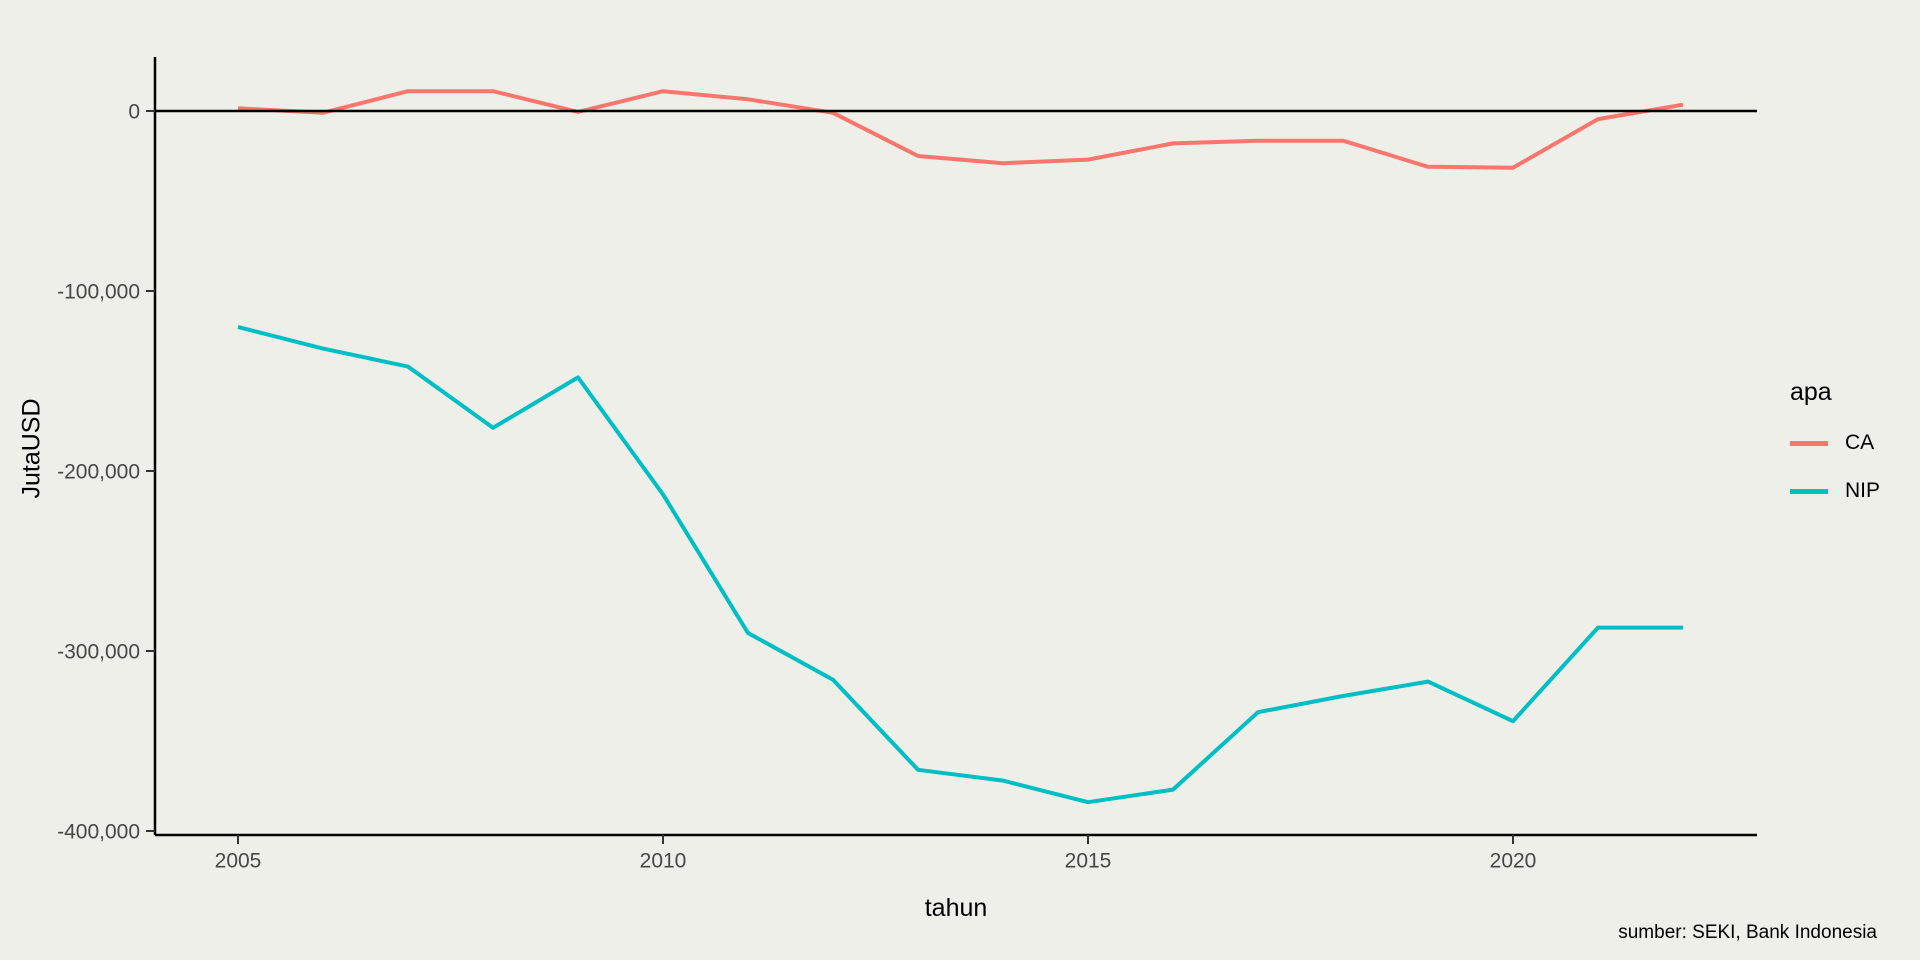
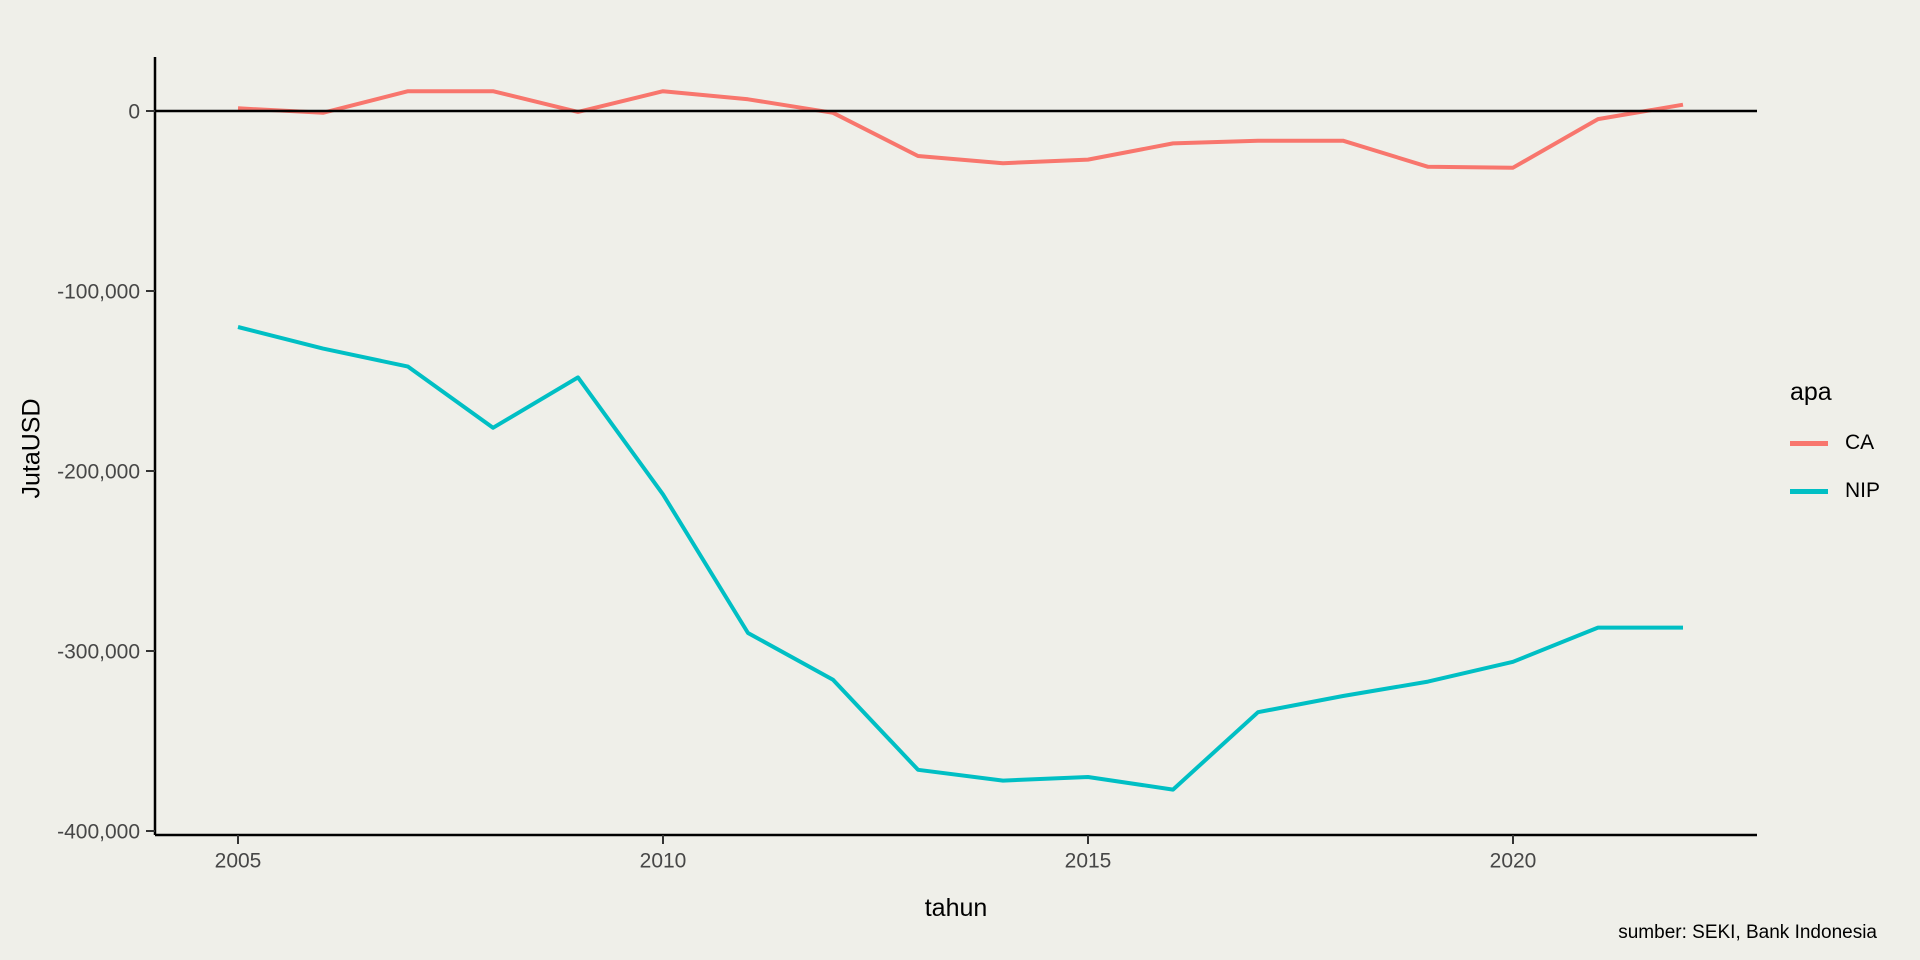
NIP/2015: -384000 -> -370000
NIP/2020: -339000 -> -306000
